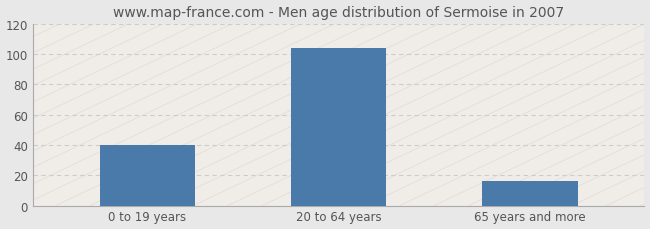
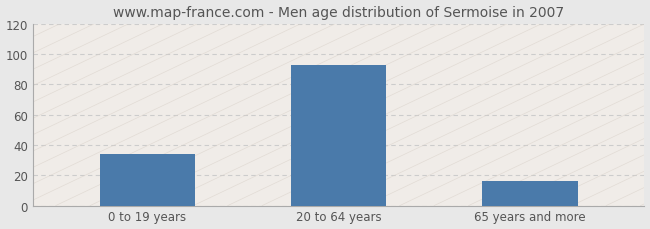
0 to 19 years: 40 -> 34
20 to 64 years: 104 -> 93
